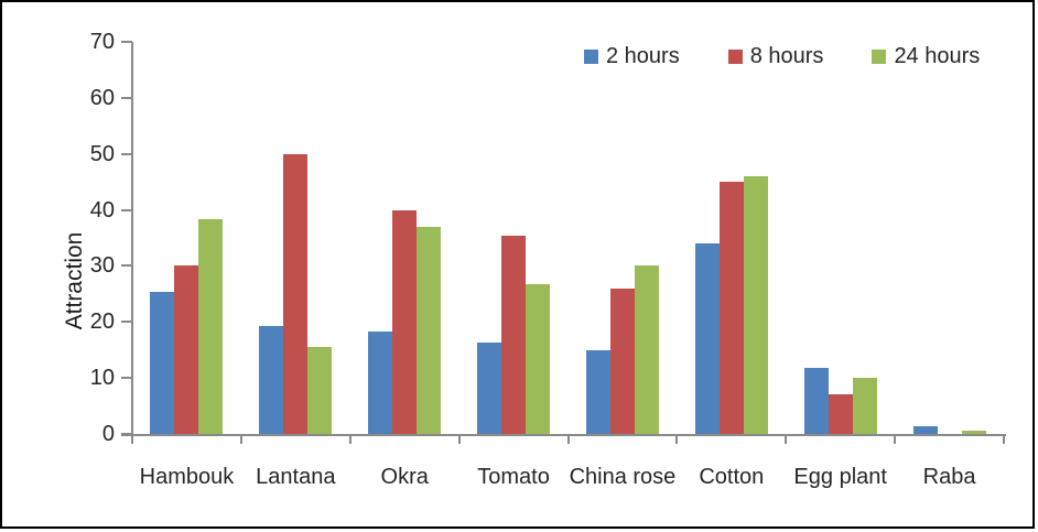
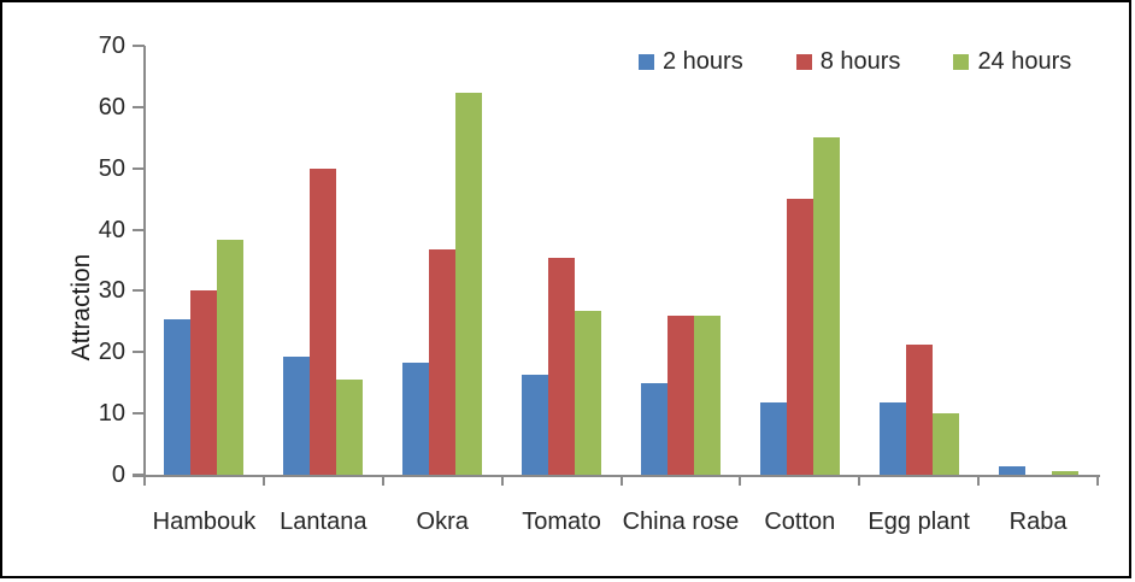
8 hours/Okra: 40 -> 37
24 hours/Okra: 37 -> 62
24 hours/China rose: 30 -> 26
2 hours/Cotton: 34 -> 12
24 hours/Cotton: 46 -> 55
8 hours/Egg plant: 7 -> 21
